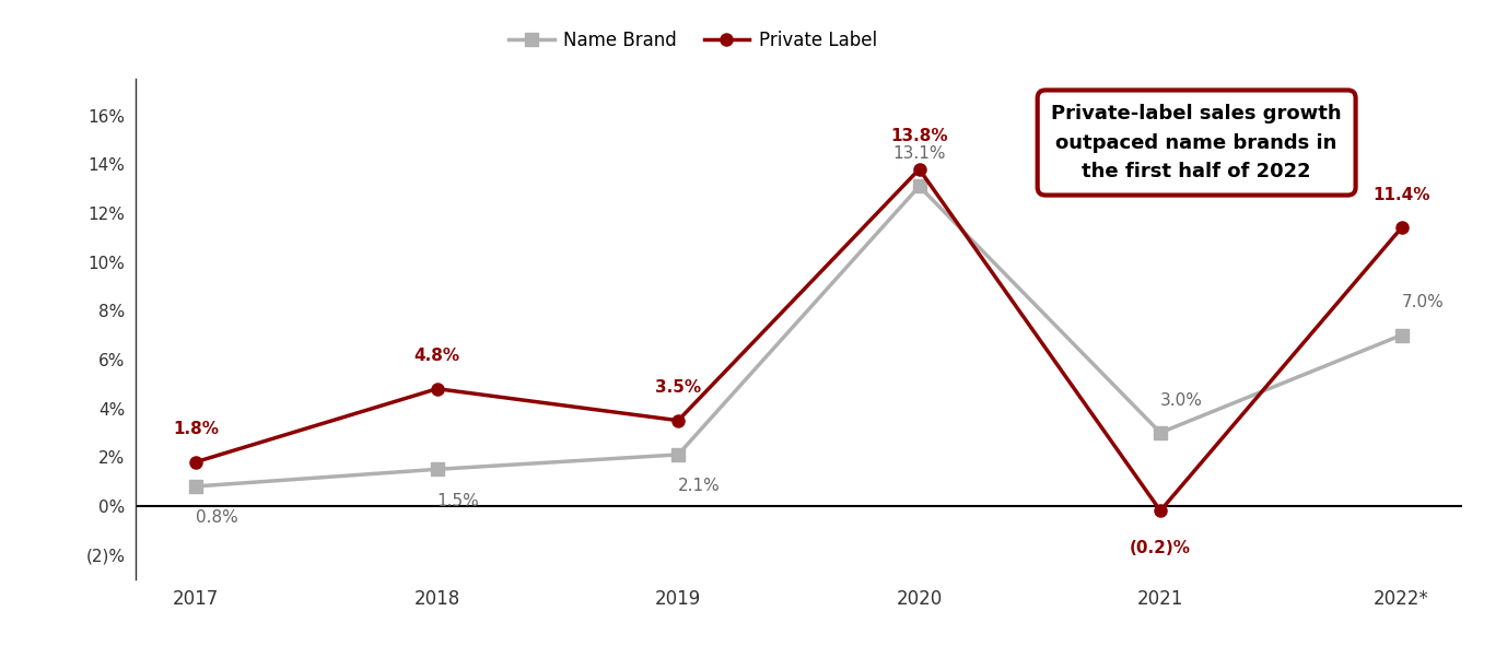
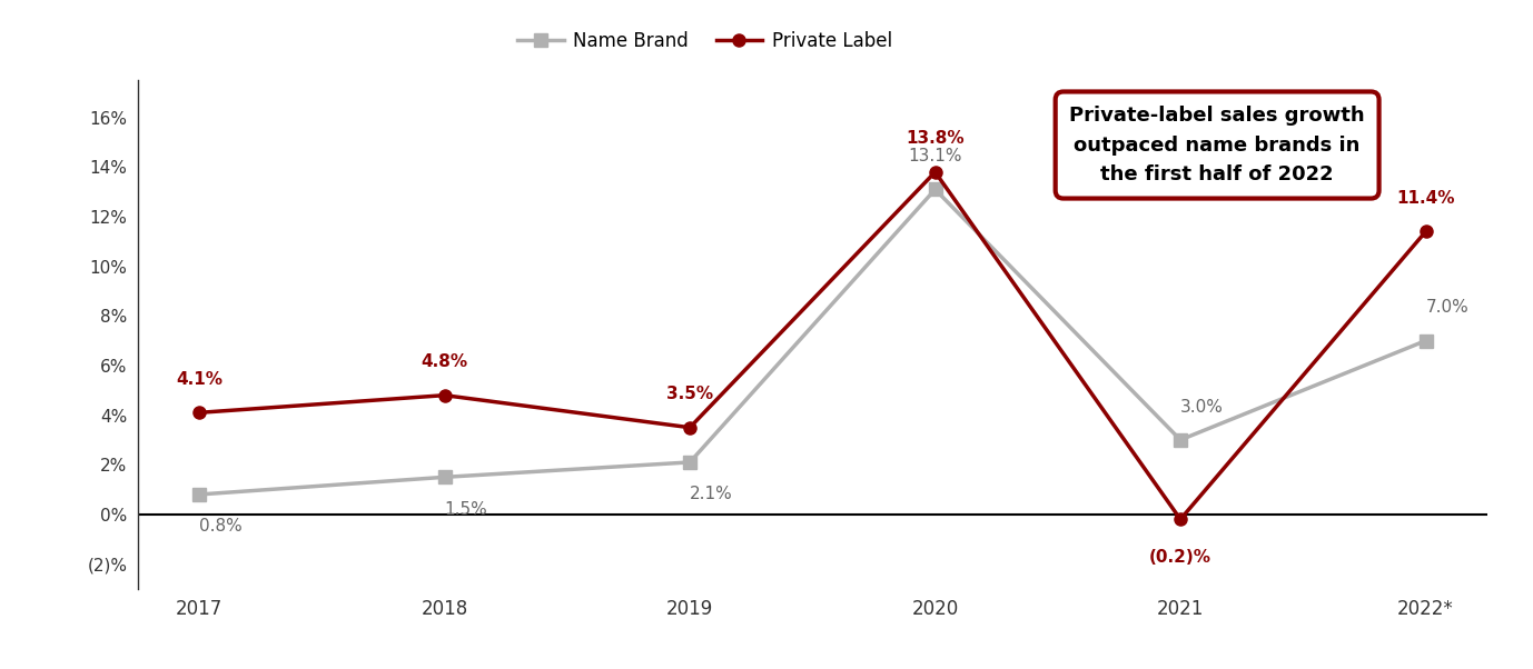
Private Label/2017: 1.8% -> 4.1%
